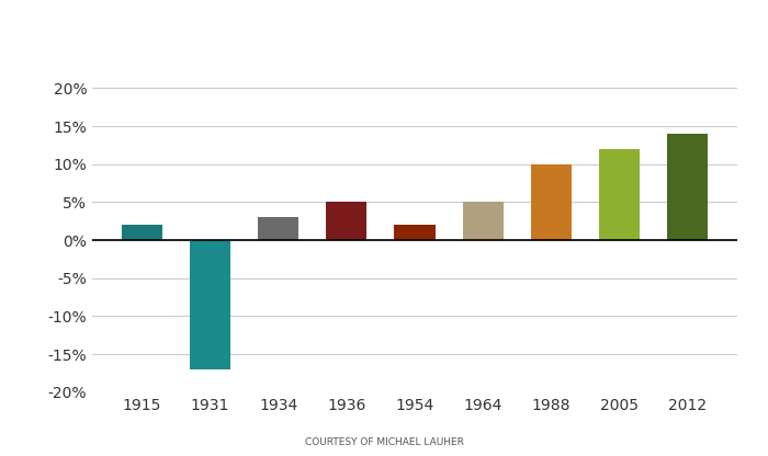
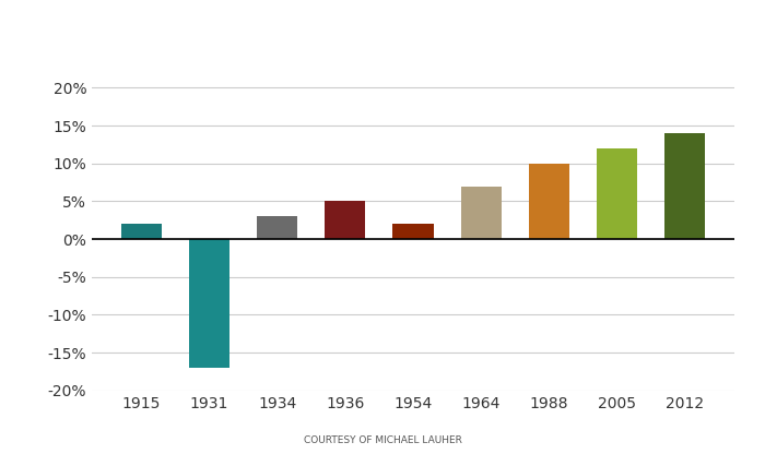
1964: 5% -> 7%
